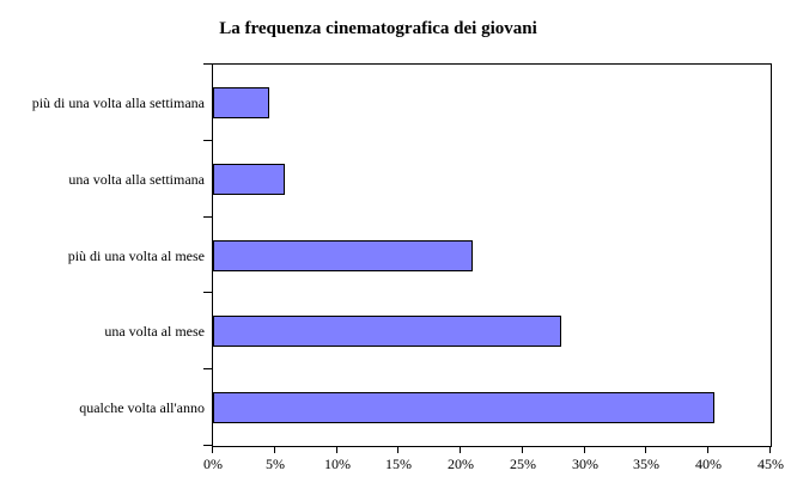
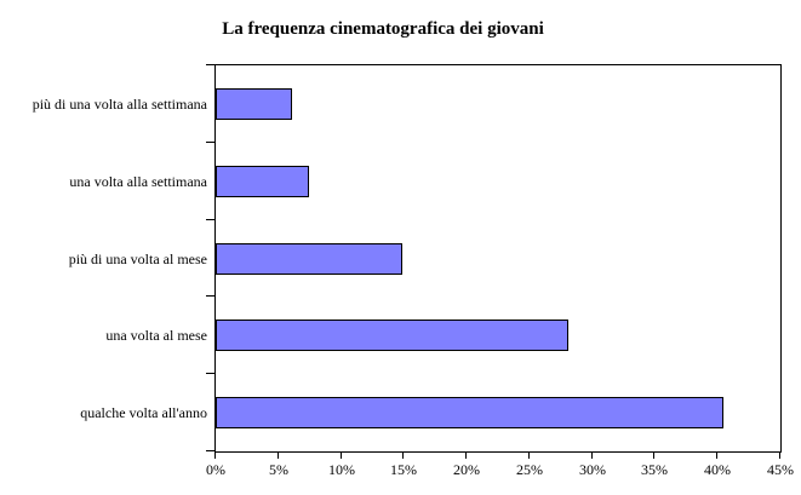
più di una volta alla settimana: 4.5% -> 6.1%
una volta alla settimana: 5.8% -> 7.4%
più di una volta al mese: 21.0% -> 14.9%
